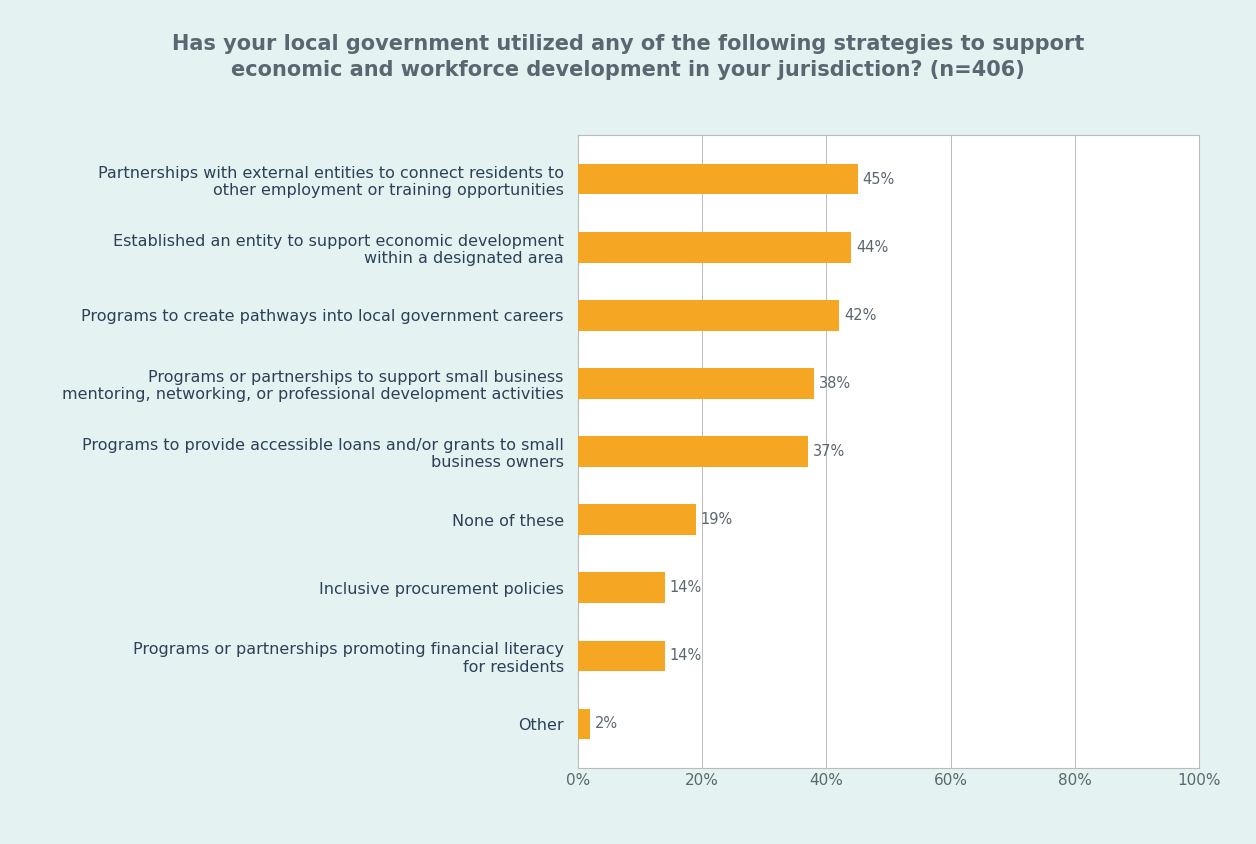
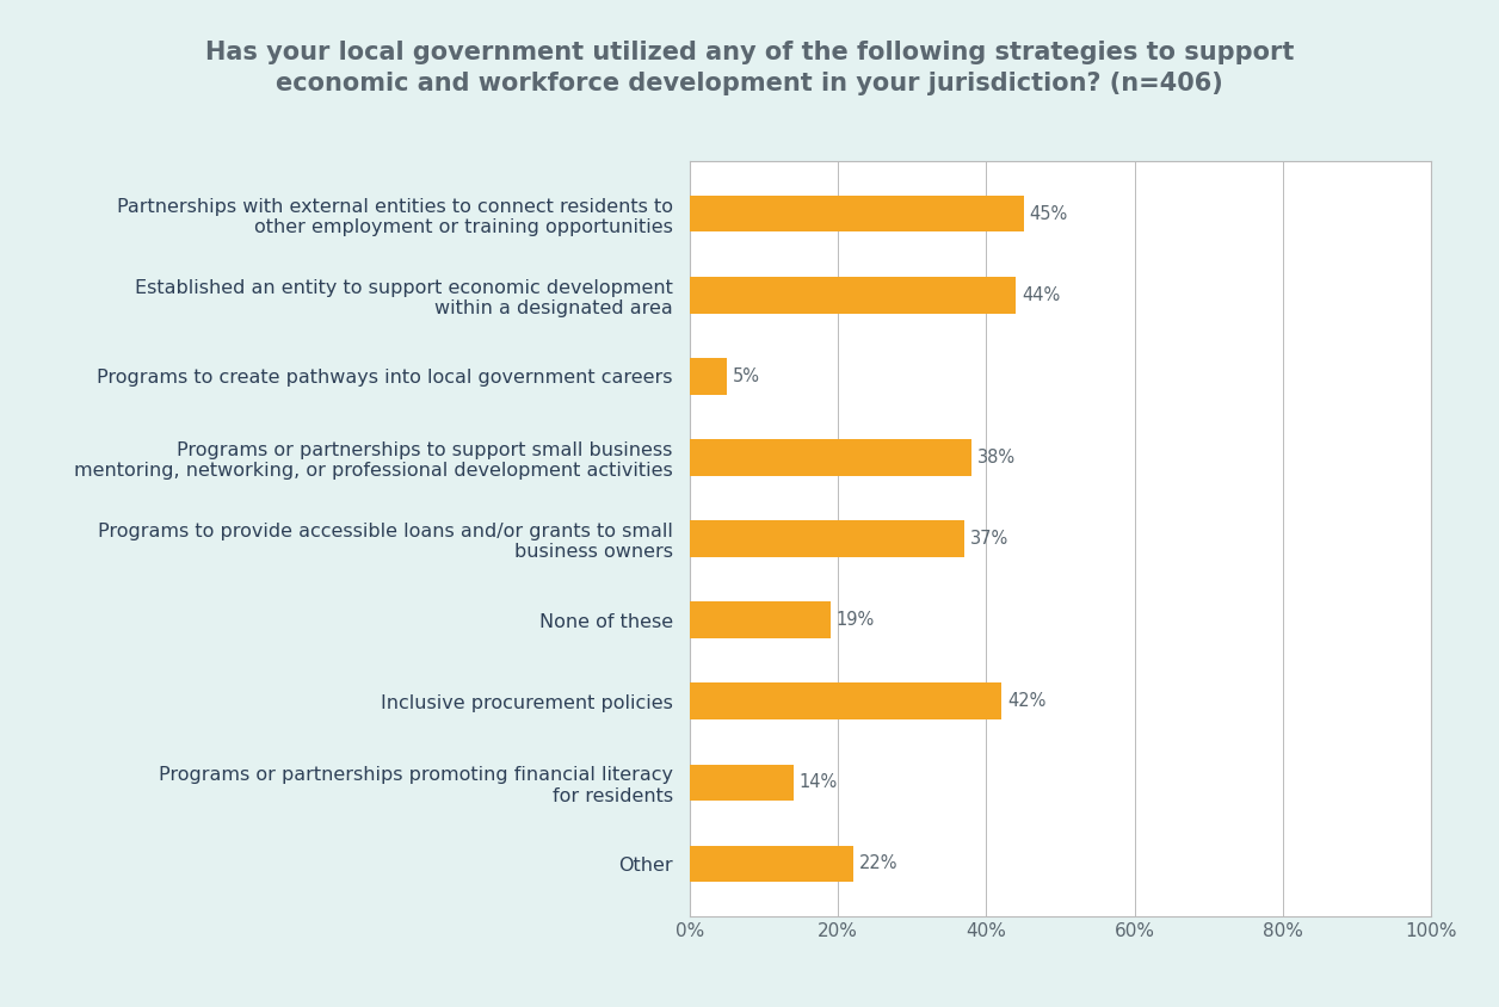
Programs to create pathways into local government careers: 42% -> 5%
Inclusive procurement policies: 14% -> 42%
Other: 2% -> 22%
